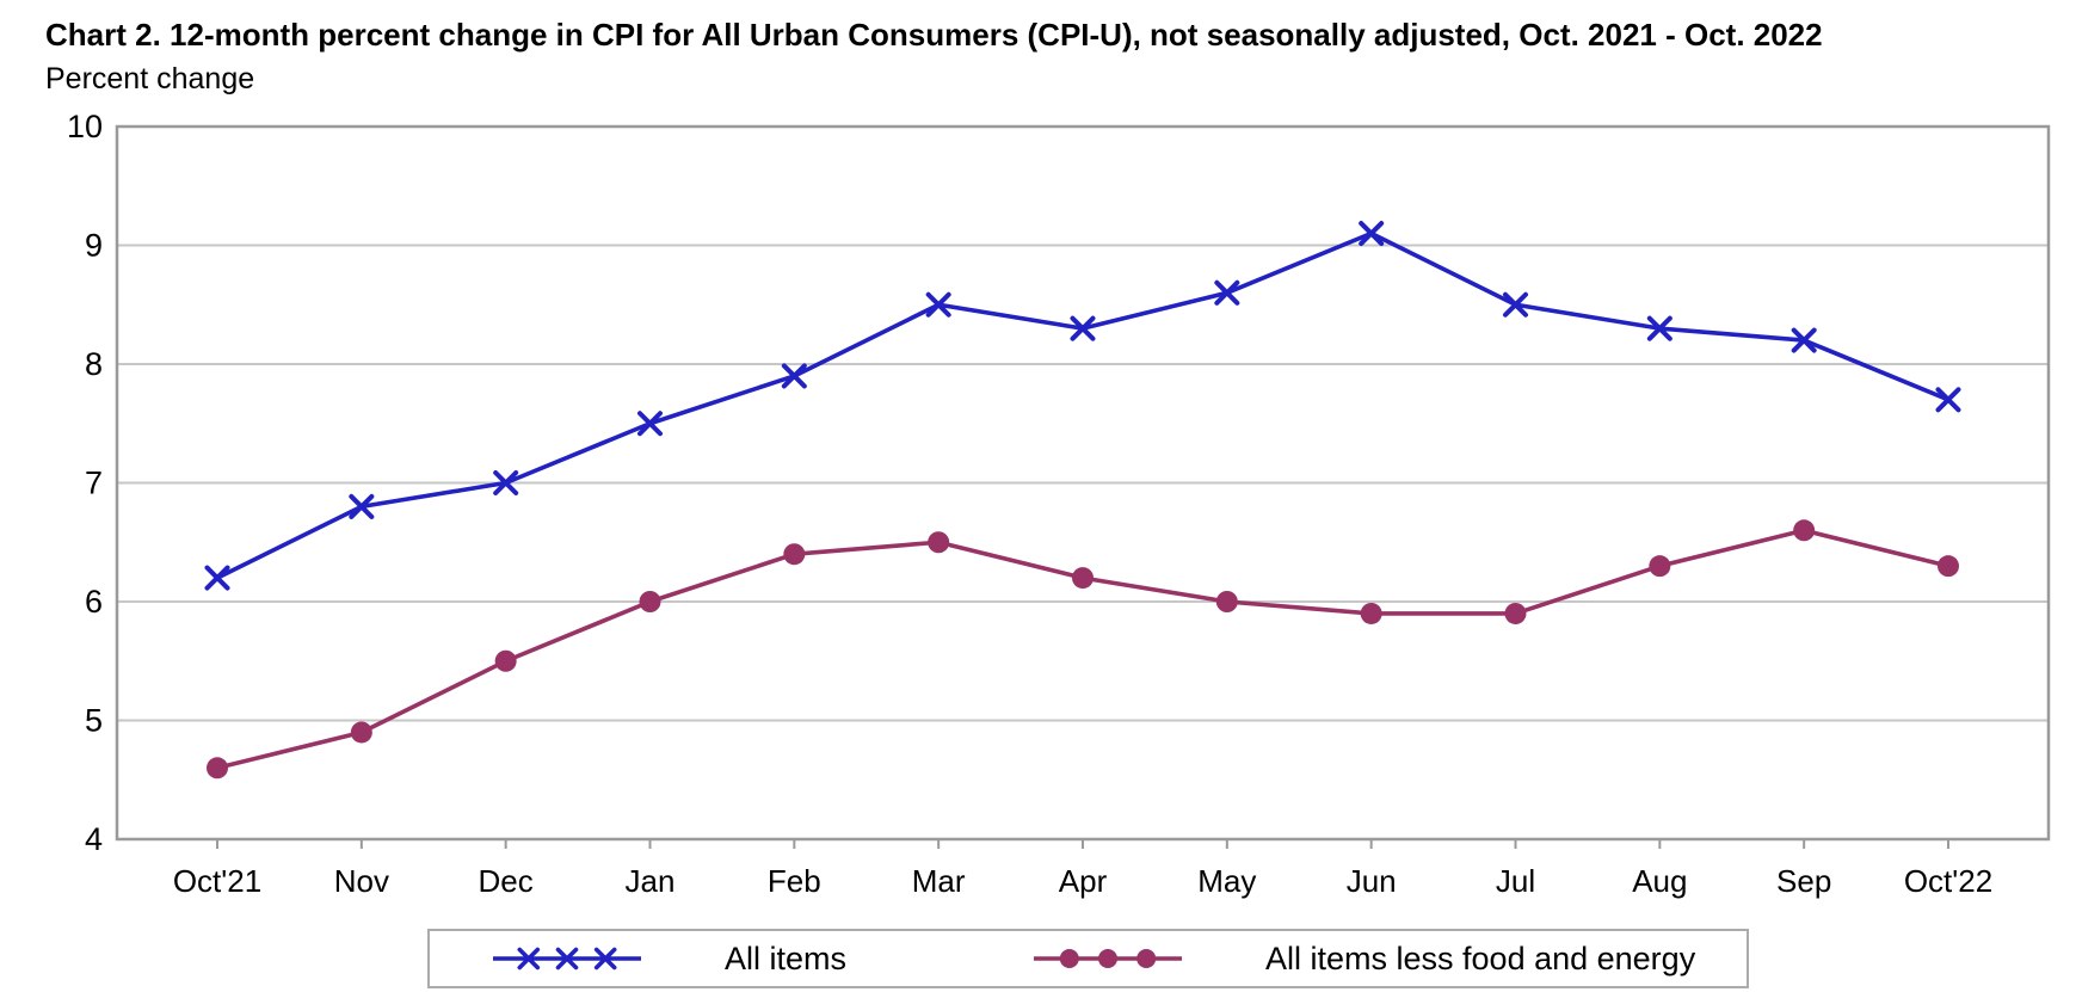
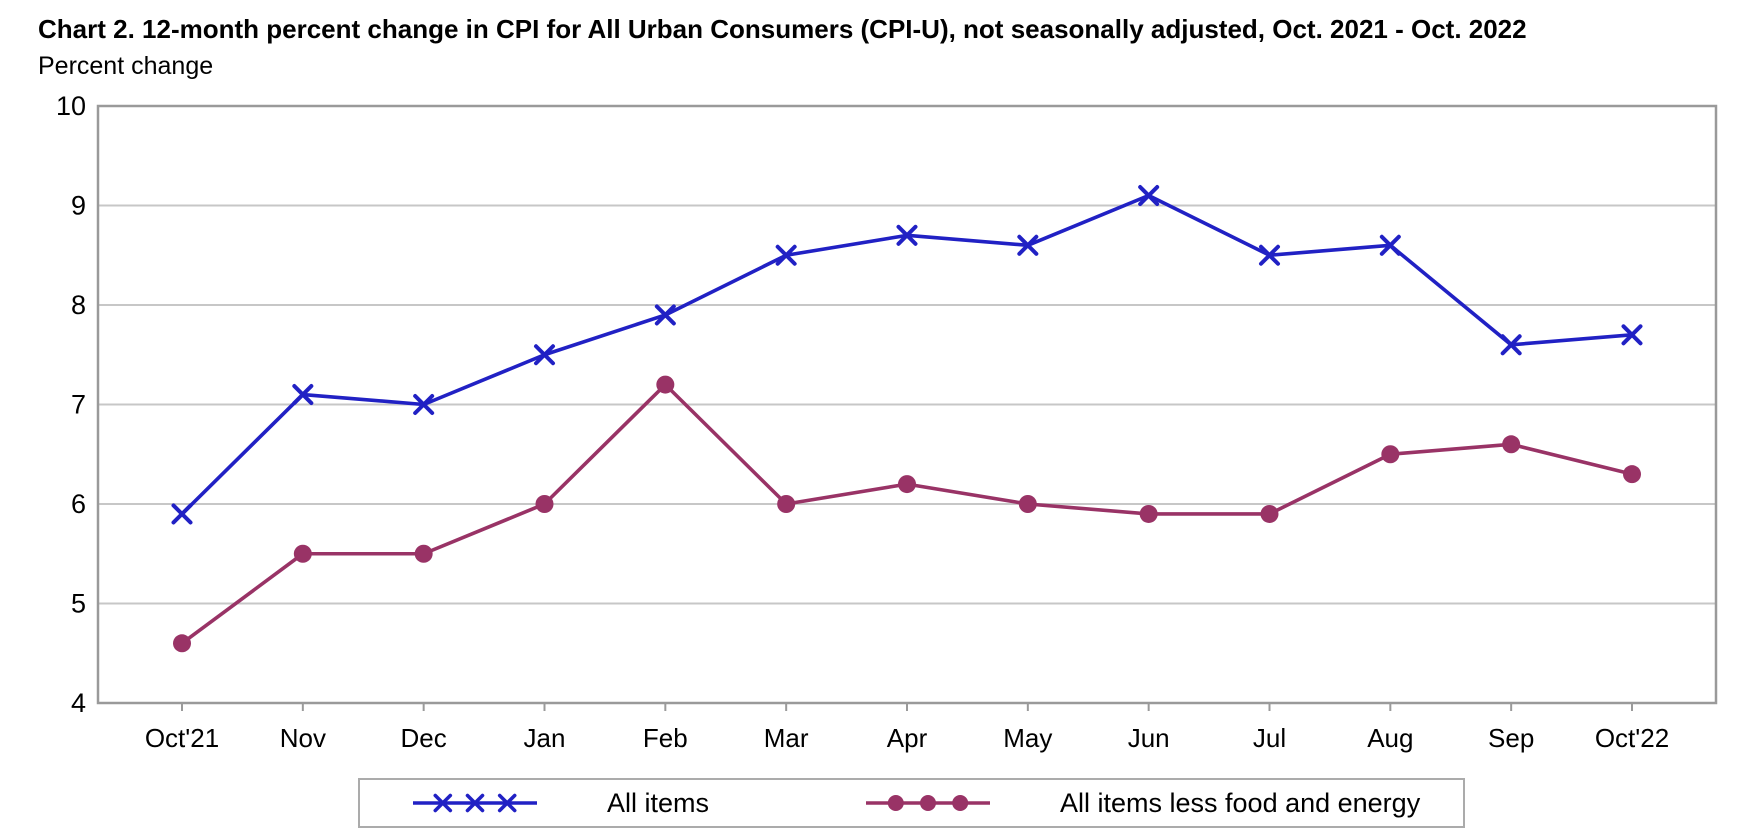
All items/Oct'21: 6.2 -> 5.9
All items/Nov: 6.8 -> 7.1
All items less food and energy/Nov: 4.9 -> 5.5
All items less food and energy/Feb: 6.4 -> 7.2
All items less food and energy/Mar: 6.5 -> 6.0
All items/Apr: 8.3 -> 8.7
All items/Aug: 8.3 -> 8.6
All items less food and energy/Aug: 6.3 -> 6.5
All items/Sep: 8.2 -> 7.6
